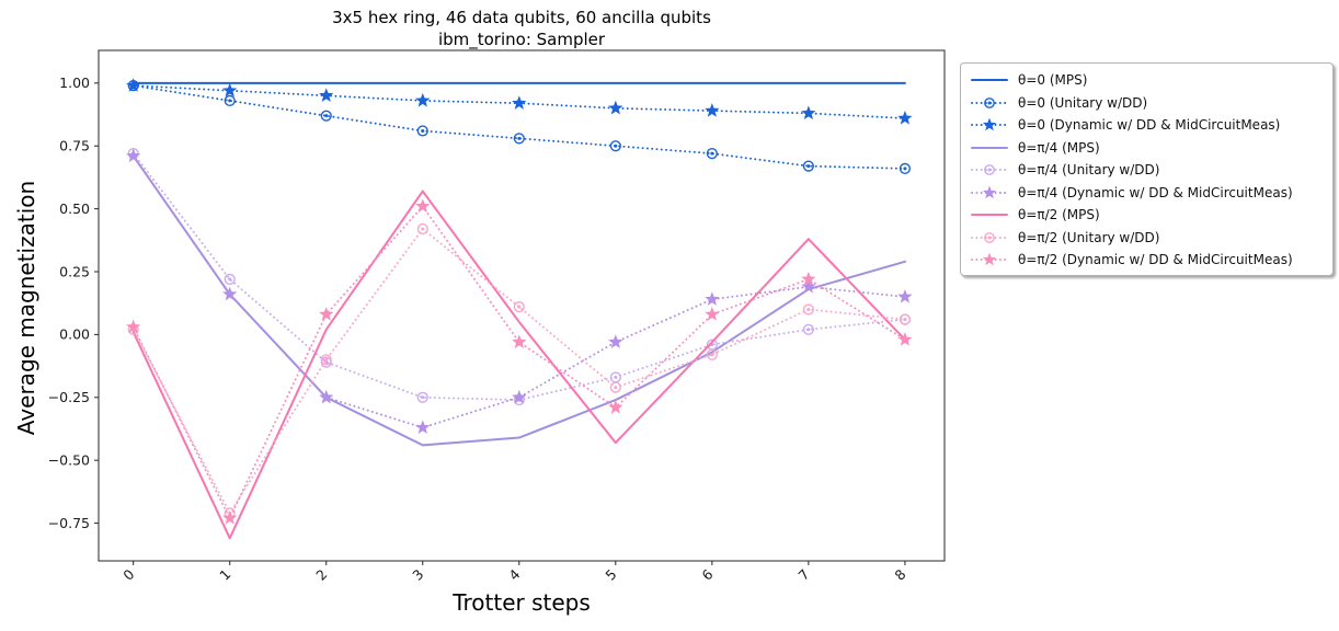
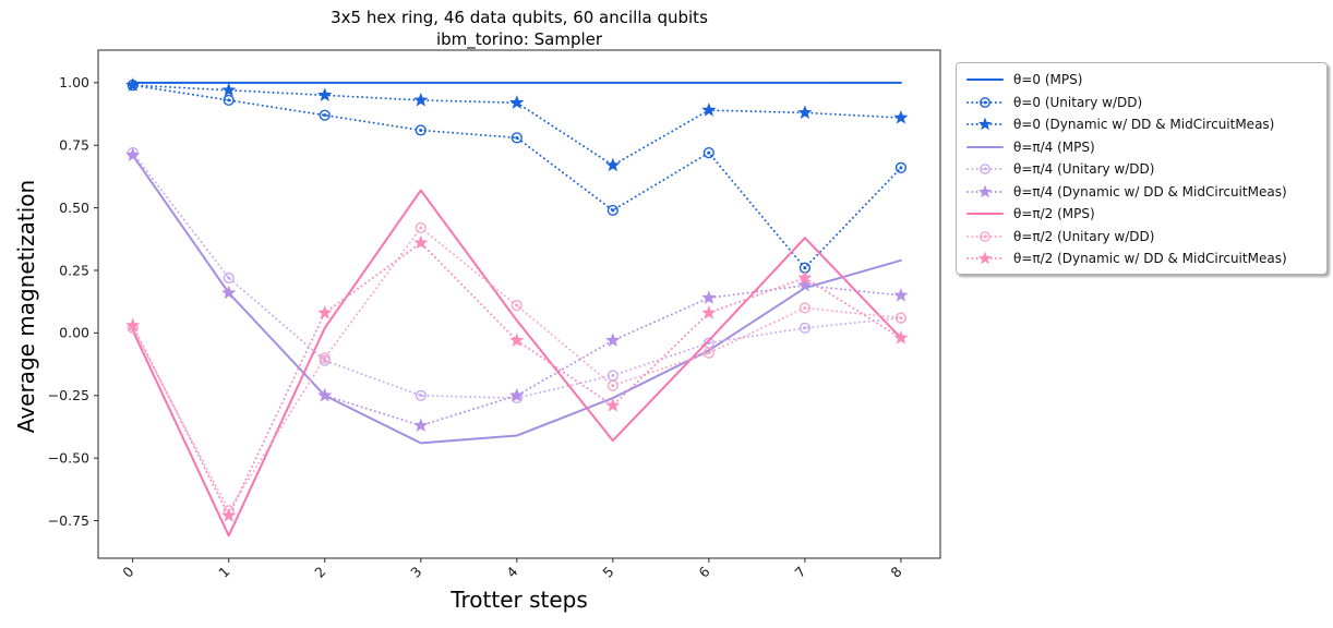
θ=π/2 (Dynamic w/ DD & MidCircuitMeas)/3: 0.51 -> 0.36
θ=0 (Unitary w/DD)/5: 0.75 -> 0.49
θ=0 (Dynamic w/ DD & MidCircuitMeas)/5: 0.90 -> 0.67
θ=0 (Unitary w/DD)/7: 0.67 -> 0.26
